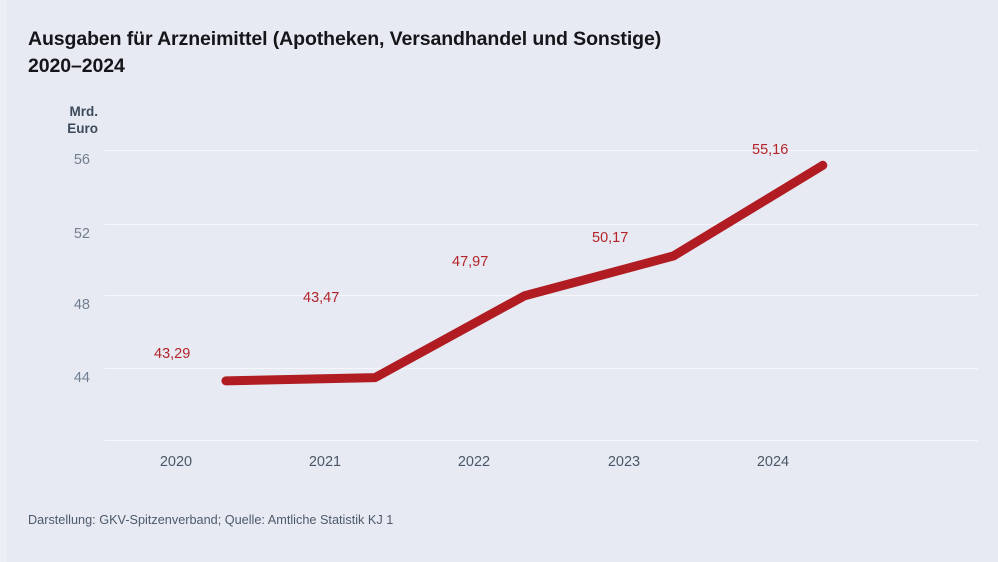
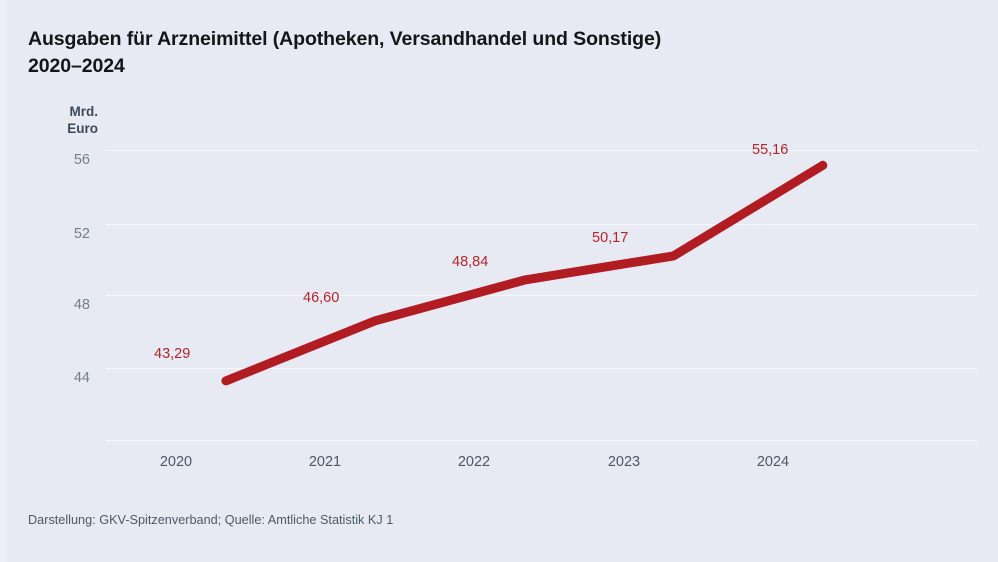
2021: 43,47 -> 46,60
2022: 47,97 -> 48,84
